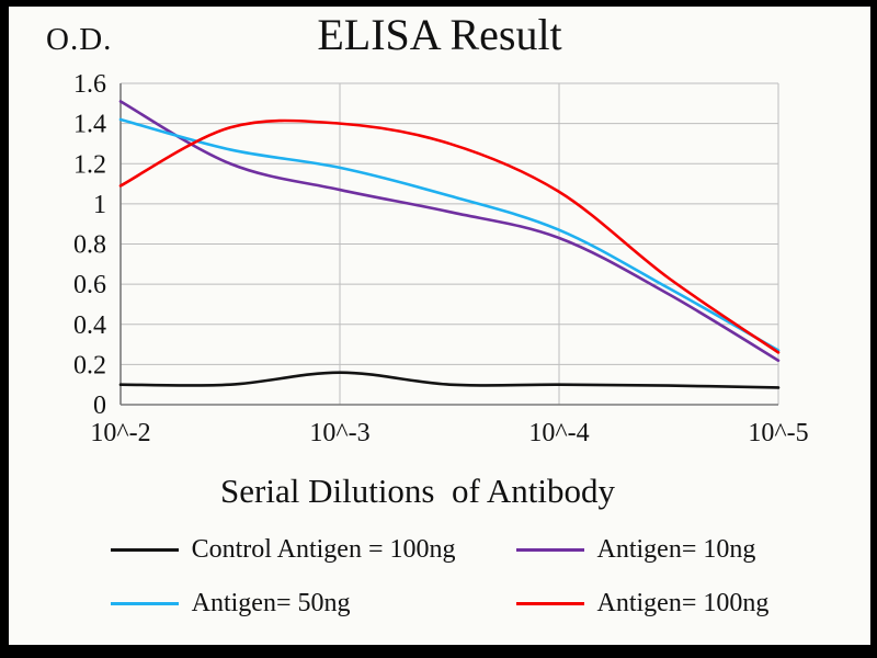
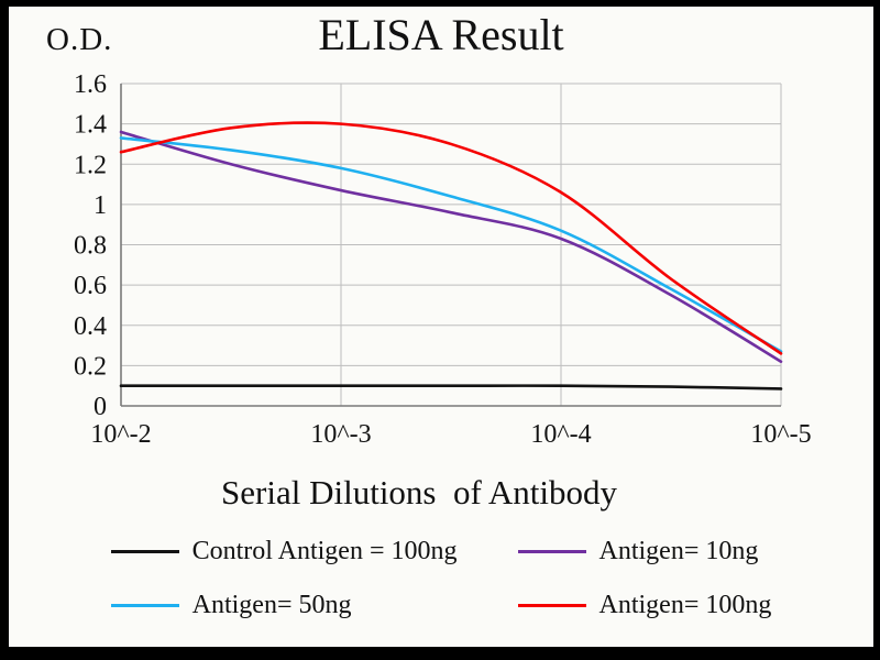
Antigen= 10ng/0: 1.51 -> 1.36
Antigen= 50ng/0: 1.42 -> 1.33
Antigen= 100ng/0: 1.09 -> 1.26
Control Antigen = 100ng/1: 0.16 -> 0.10
